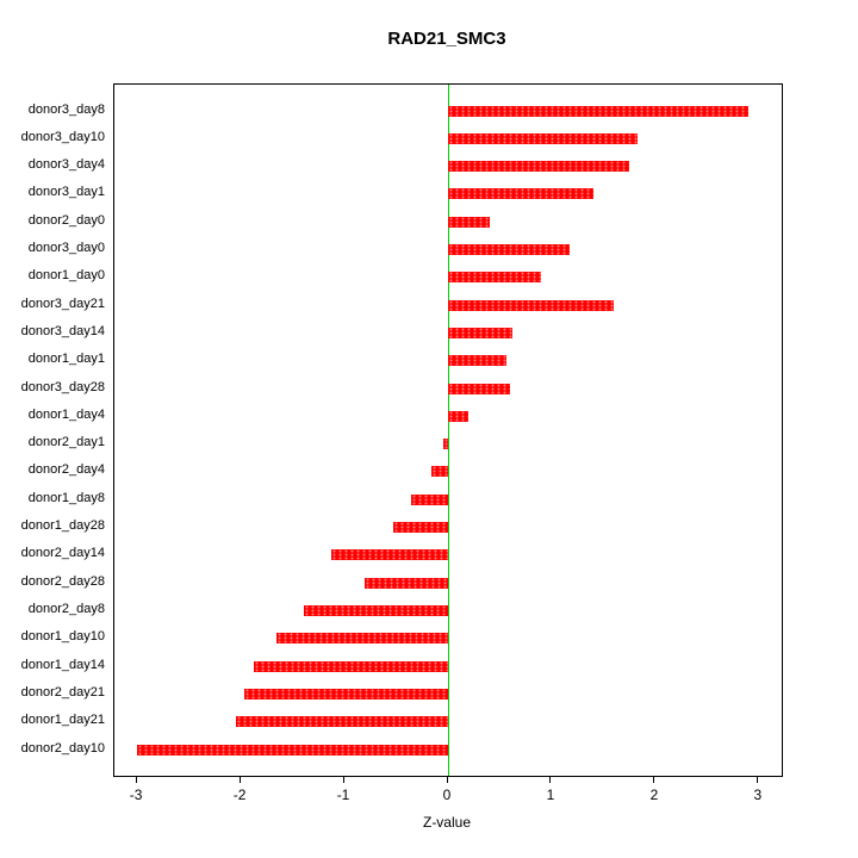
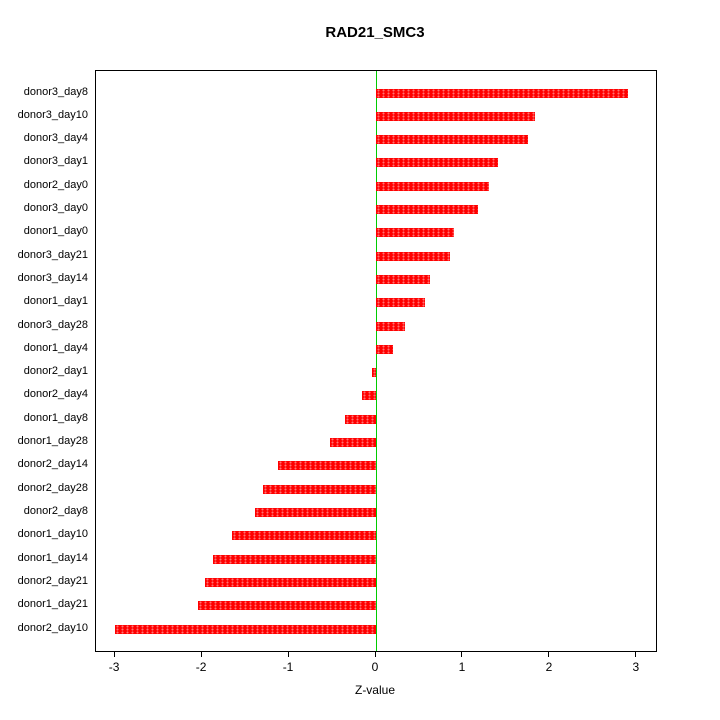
donor2_day0: 0.4 -> 1.3
donor3_day21: 1.6 -> 0.8
donor3_day28: 0.6 -> 0.3
donor2_day28: -0.8 -> -1.3
